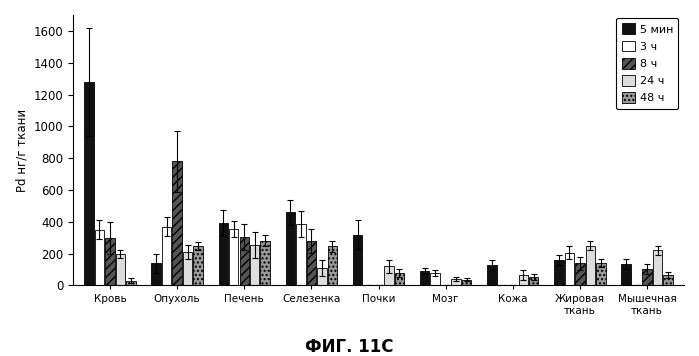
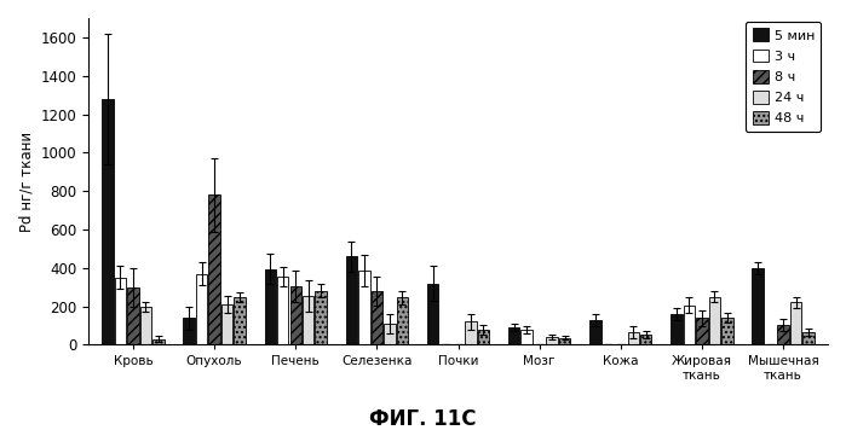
5 мин/Мышечная ткань: 140 -> 400
